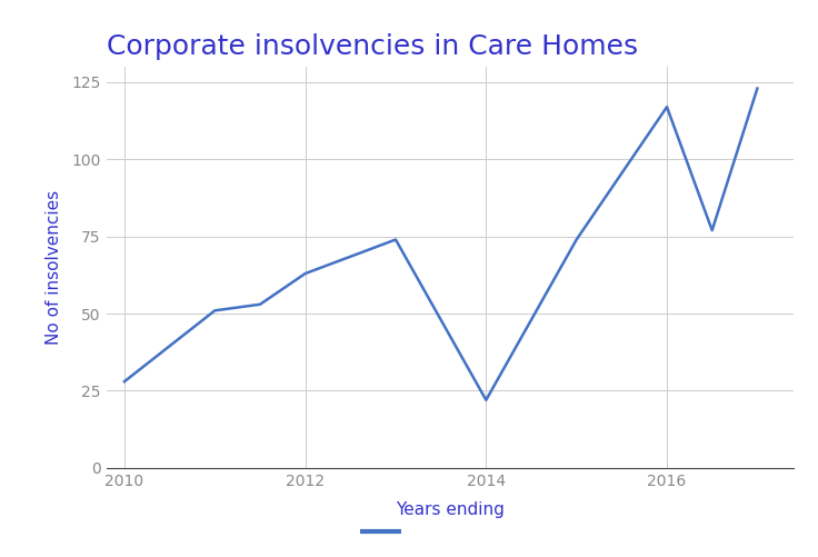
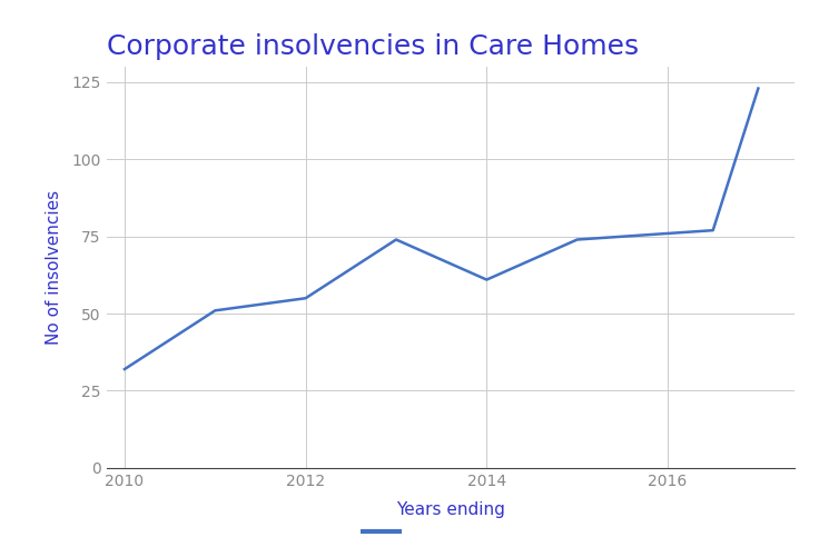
2010: 28 -> 32
2012: 63 -> 55
2014: 22 -> 61
2016: 117 -> 76
